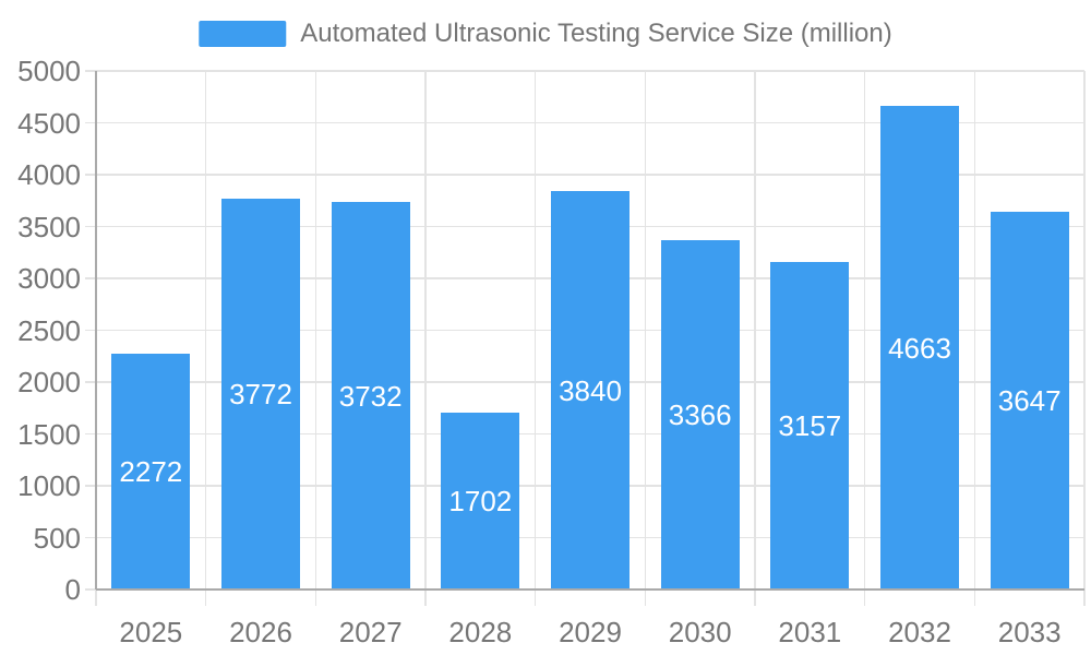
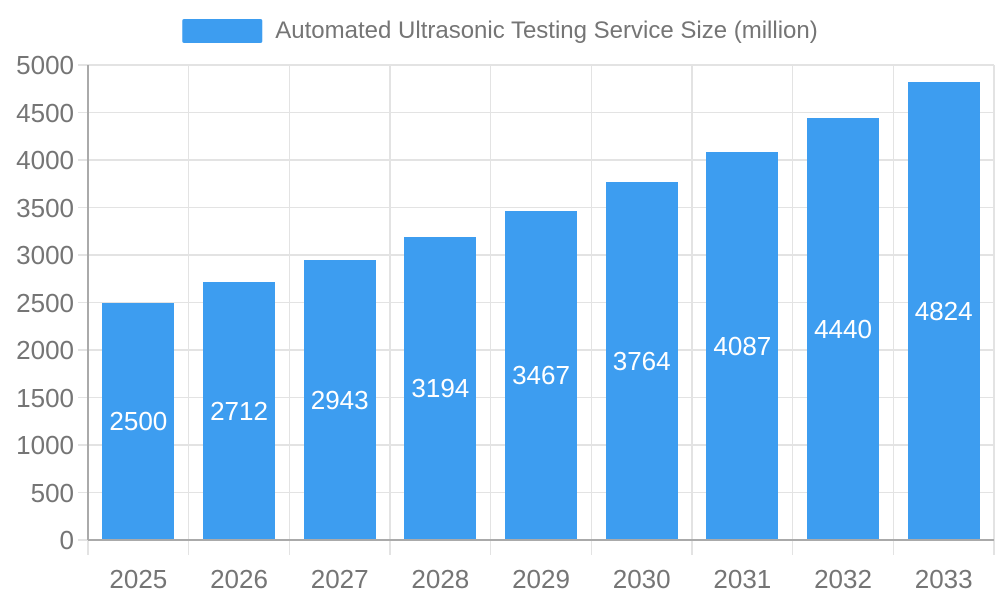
2025: 2272 -> 2500
2026: 3772 -> 2712
2027: 3732 -> 2943
2028: 1702 -> 3194
2029: 3840 -> 3467
2030: 3366 -> 3764
2031: 3157 -> 4087
2032: 4663 -> 4440
2033: 3647 -> 4824
